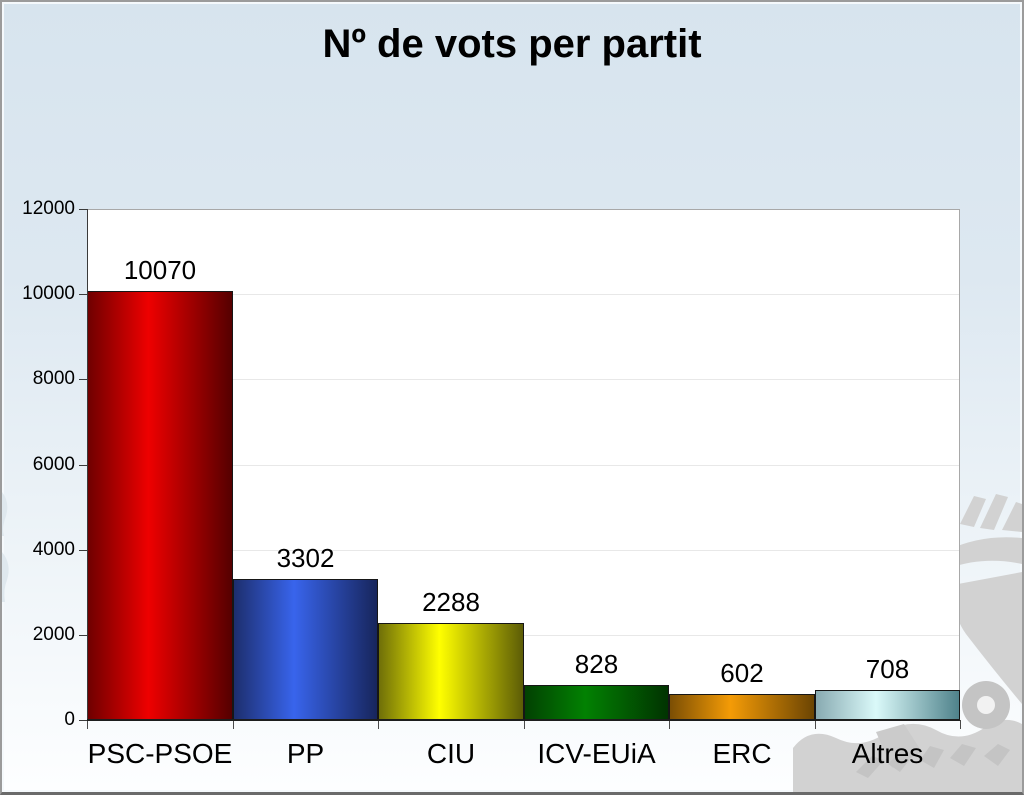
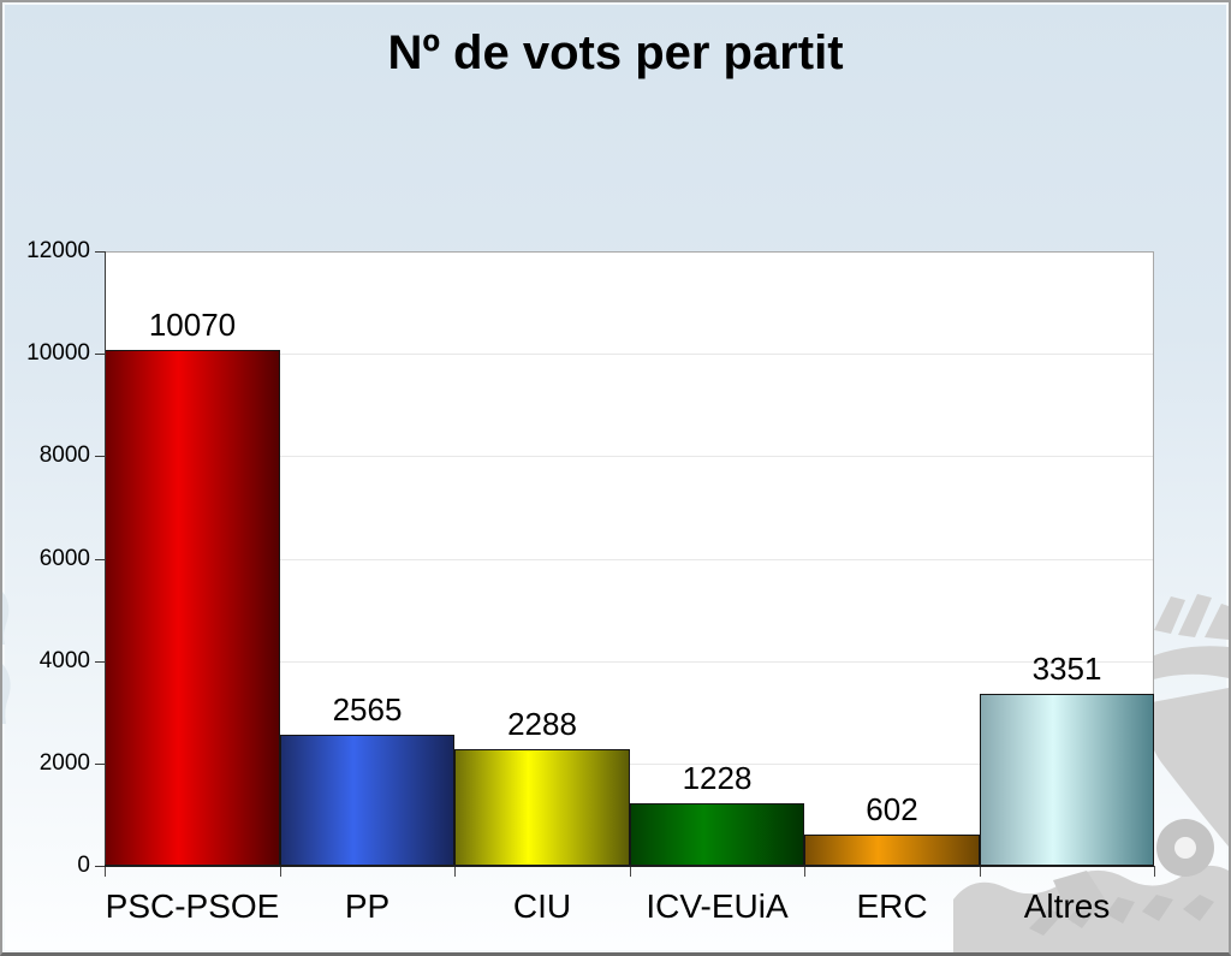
PP: 3302 -> 2565
ICV-EUiA: 828 -> 1228
Altres: 708 -> 3351
